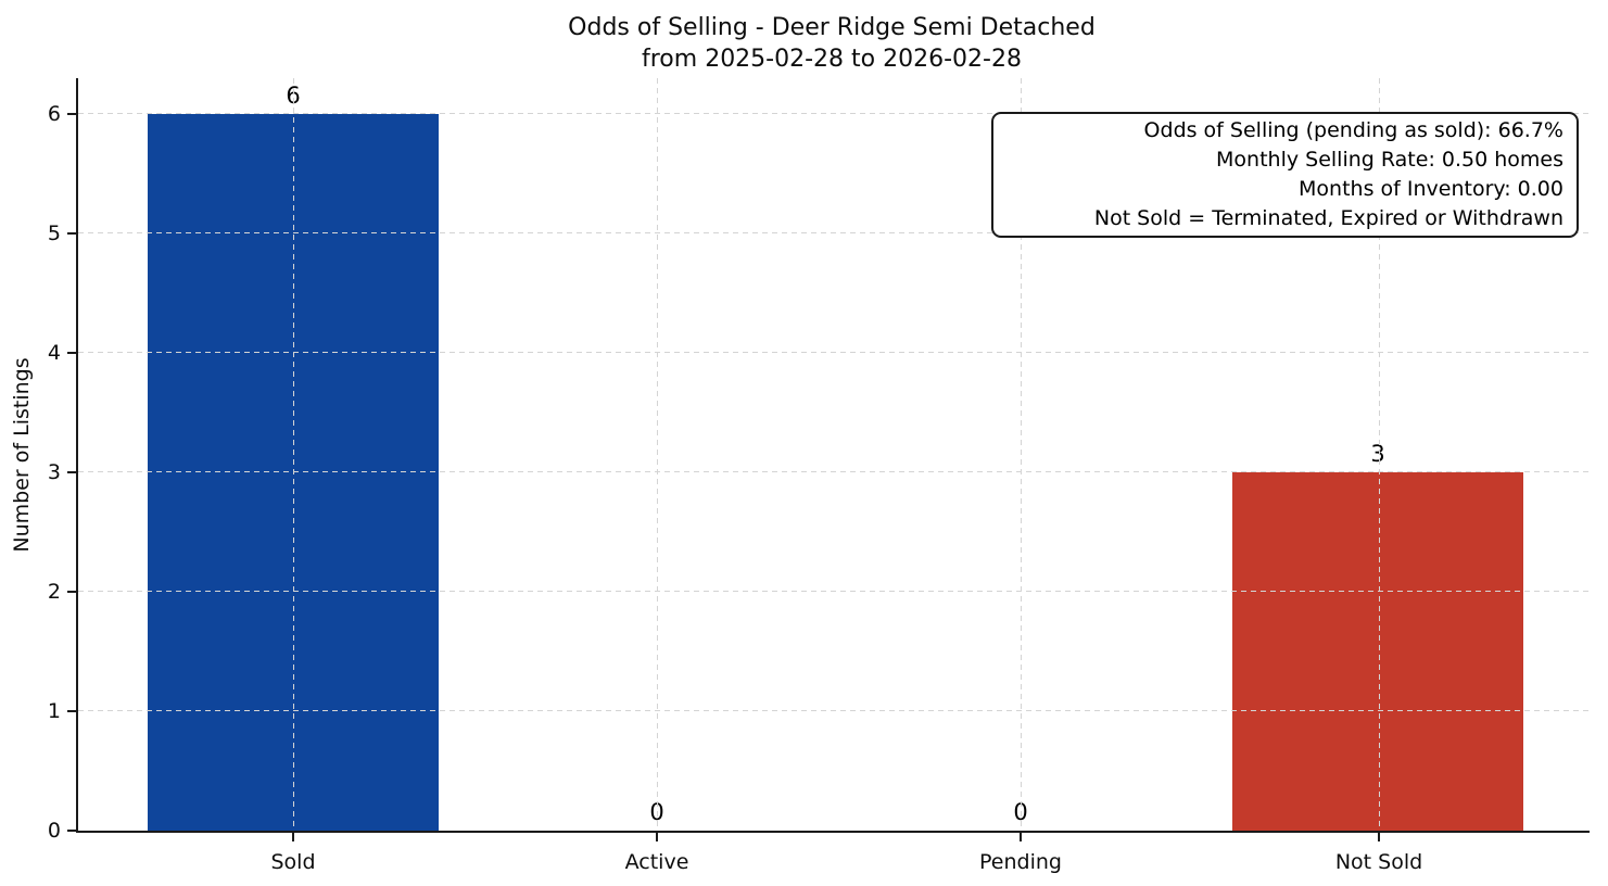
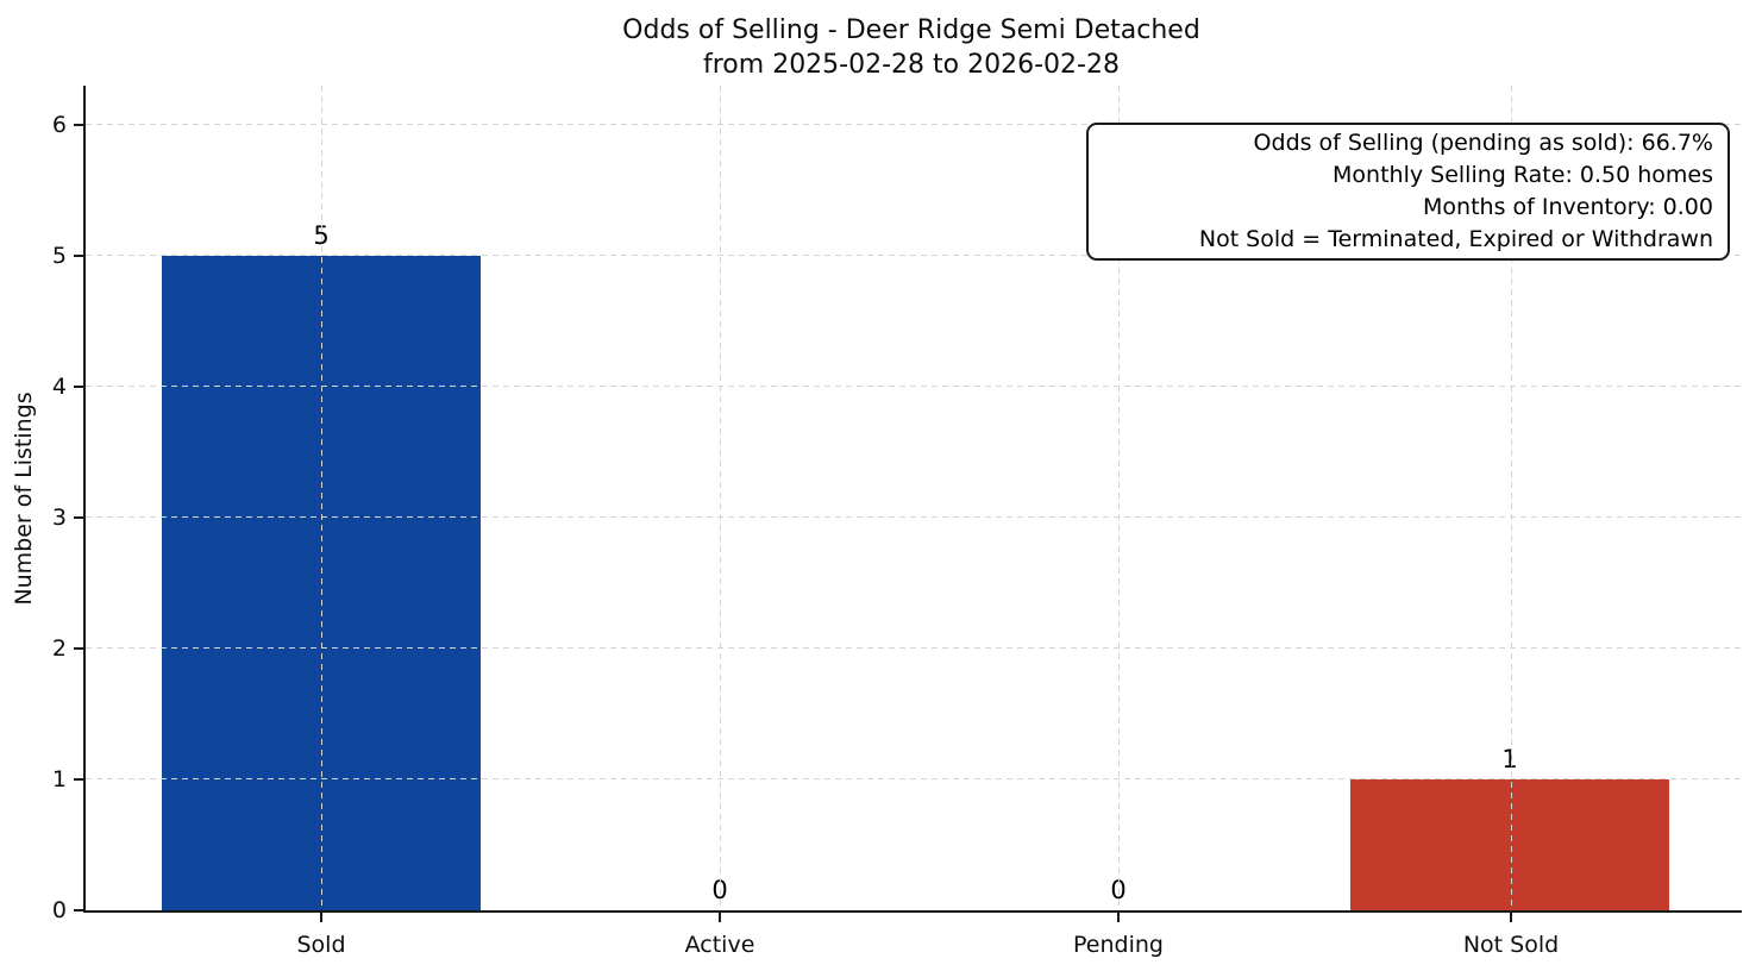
Sold: 6 -> 5
Not Sold: 3 -> 1
